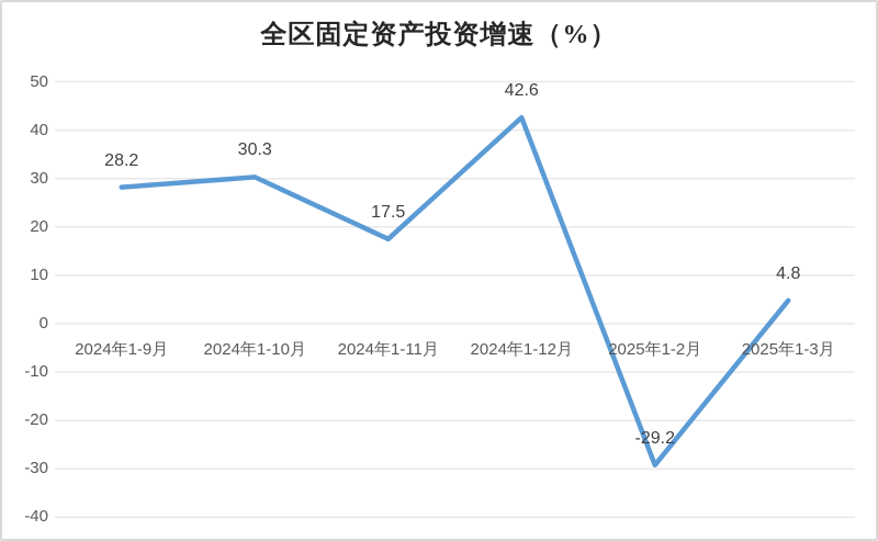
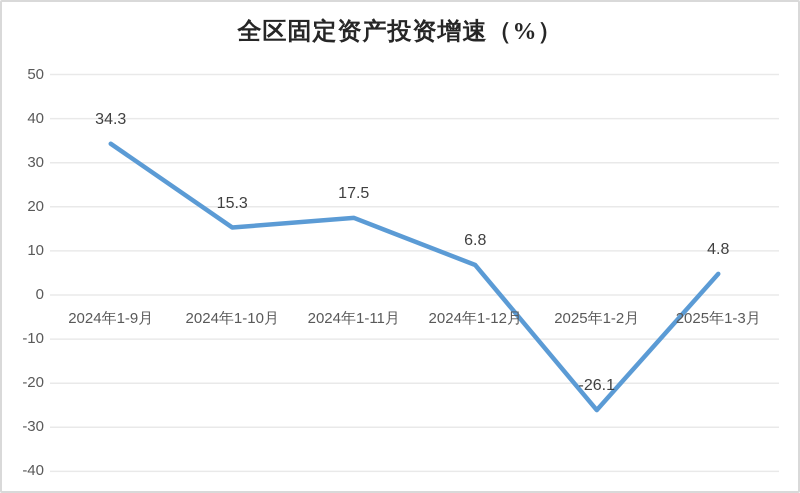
2024年1-9月: 28.2 -> 34.3
2024年1-10月: 30.3 -> 15.3
2024年1-12月: 42.6 -> 6.8
2025年1-2月: -29.2 -> -26.1
